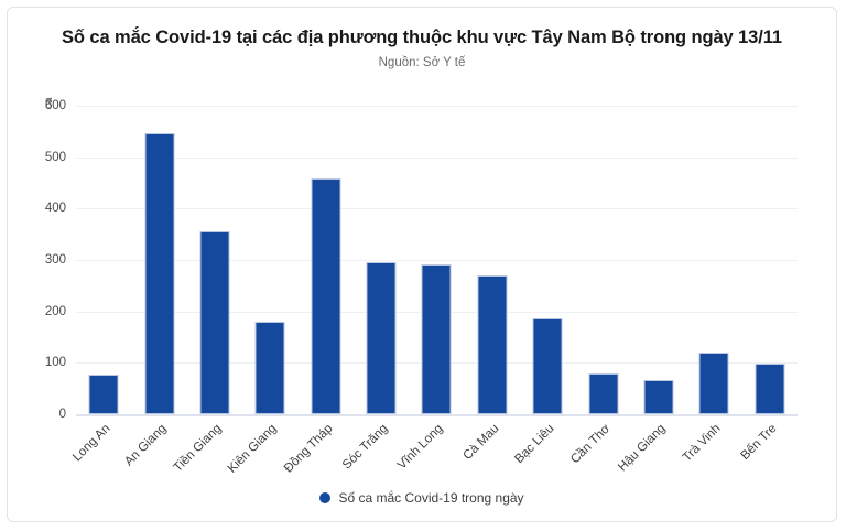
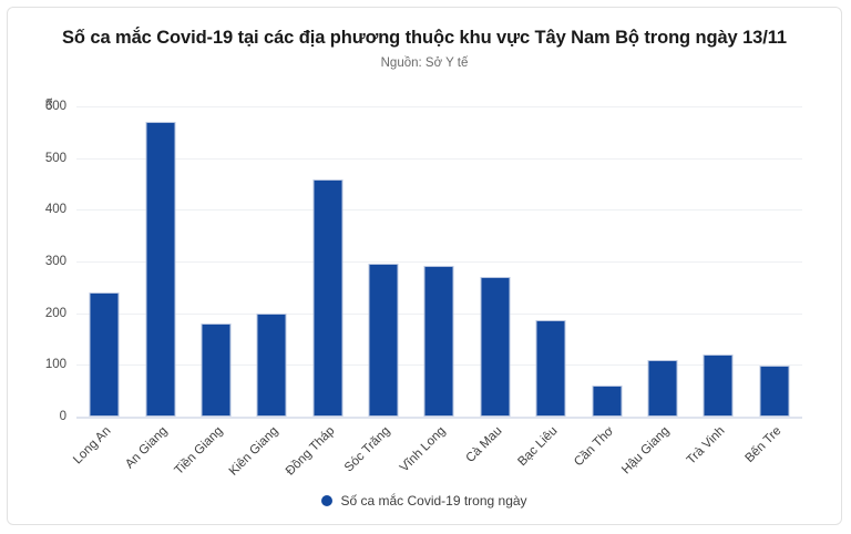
Long An: 80 -> 240
An Giang: 550 -> 570
Tiền Giang: 360 -> 180
Kiên Giang: 180 -> 200
Cần Thơ: 80 -> 60
Hậu Giang: 70 -> 110
